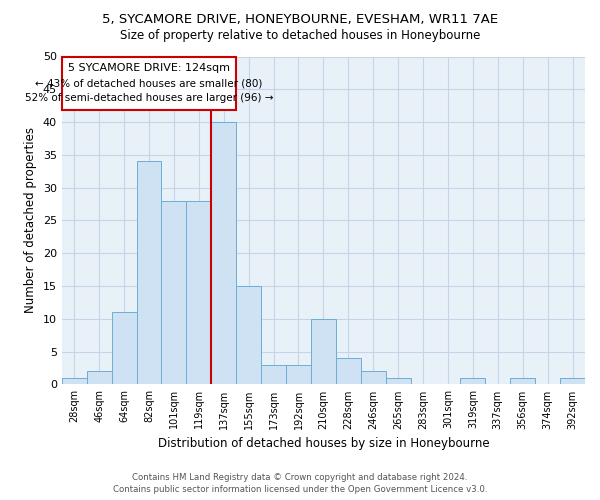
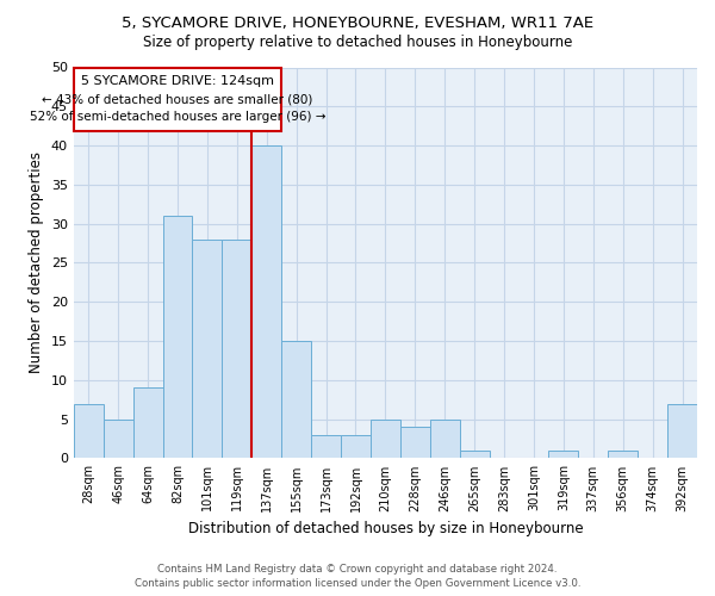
28sqm: 1 -> 7
46sqm: 2 -> 5
64sqm: 11 -> 9
82sqm: 34 -> 31
210sqm: 10 -> 5
246sqm: 2 -> 5
392sqm: 1 -> 7
